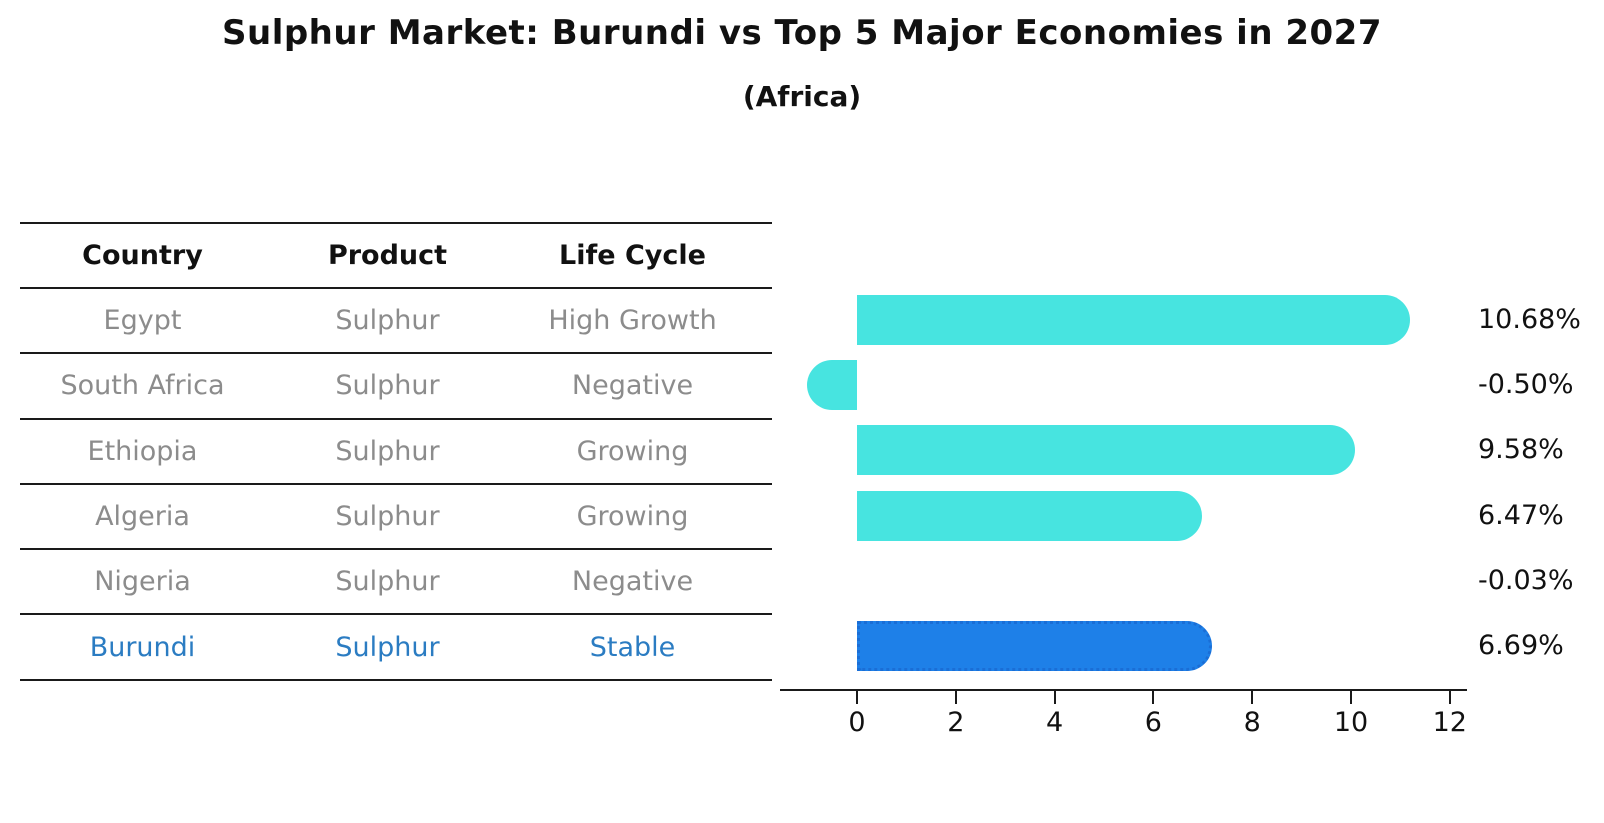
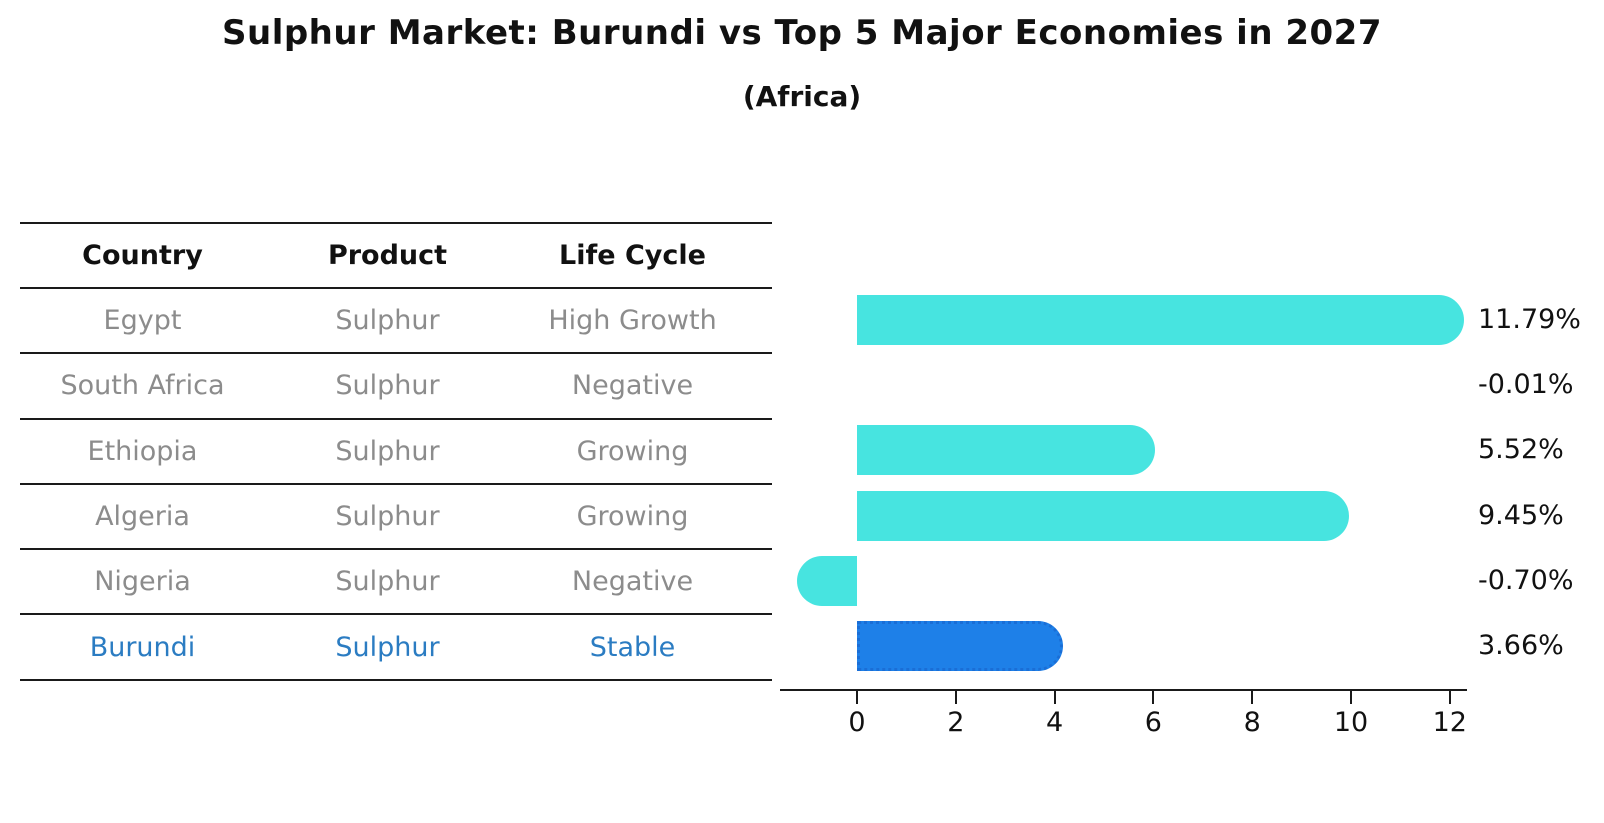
Egypt: 10.68% -> 11.79%
South Africa: -0.50% -> -0.01%
Ethiopia: 9.58% -> 5.52%
Algeria: 6.47% -> 9.45%
Nigeria: -0.03% -> -0.70%
Burundi: 6.69% -> 3.66%
